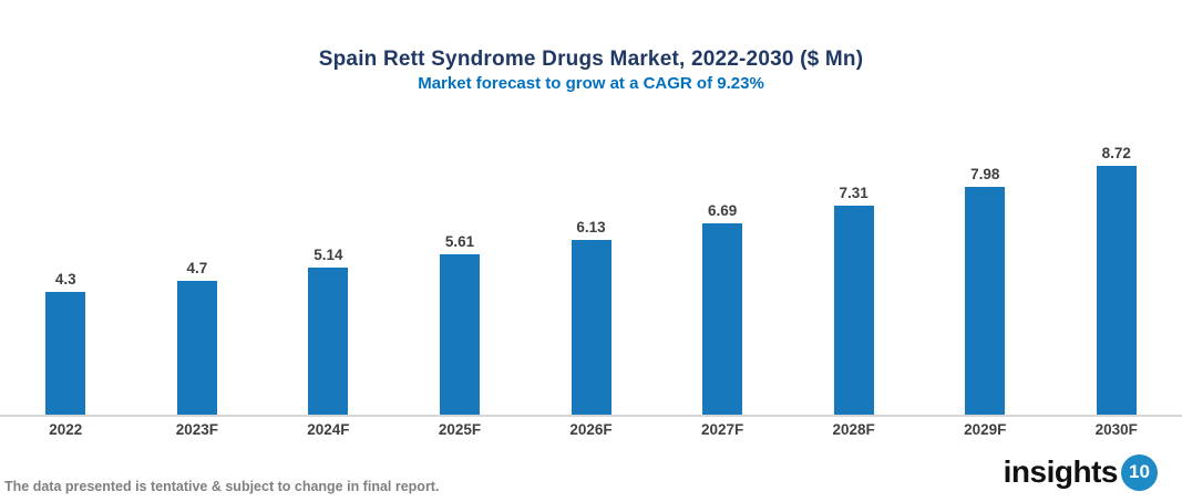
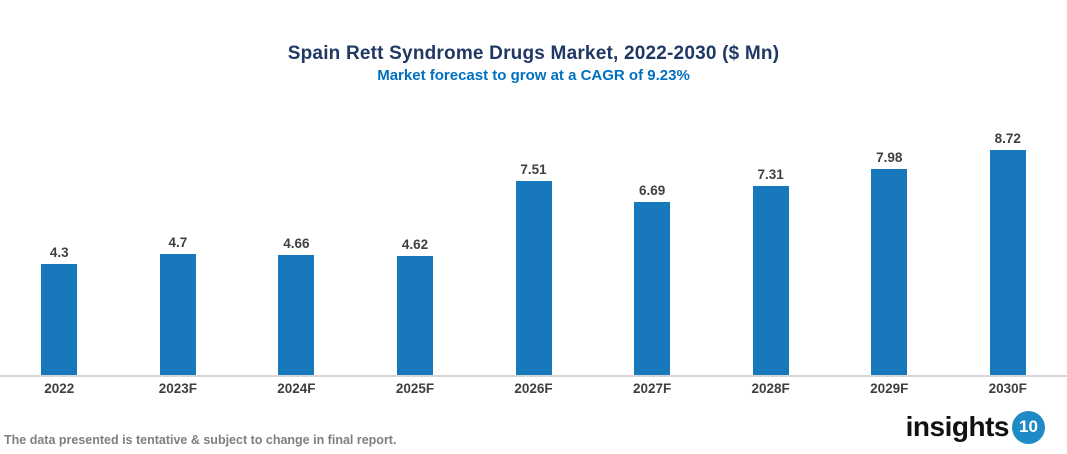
2024F: 5.14 -> 4.66
2025F: 5.61 -> 4.62
2026F: 6.13 -> 7.51
